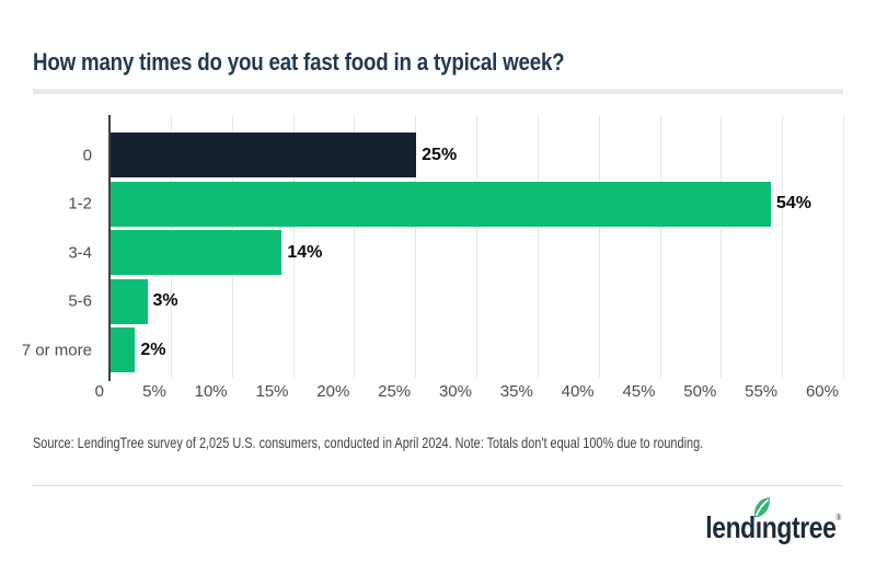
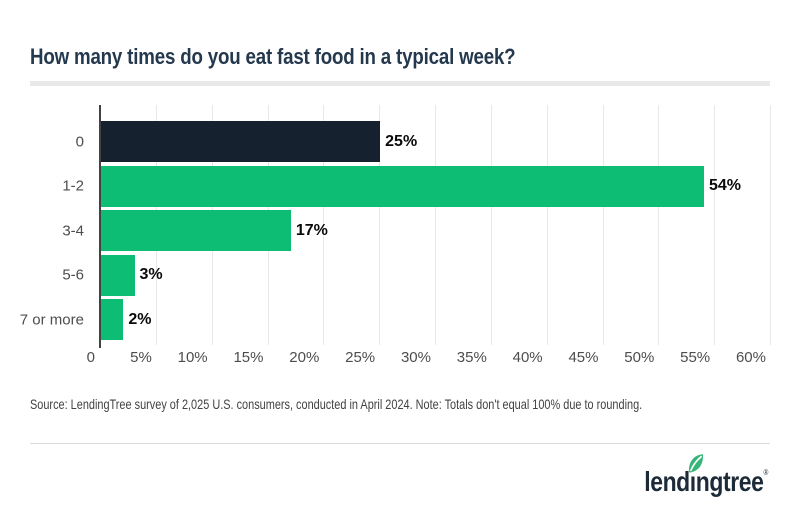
3-4: 14% -> 17%
